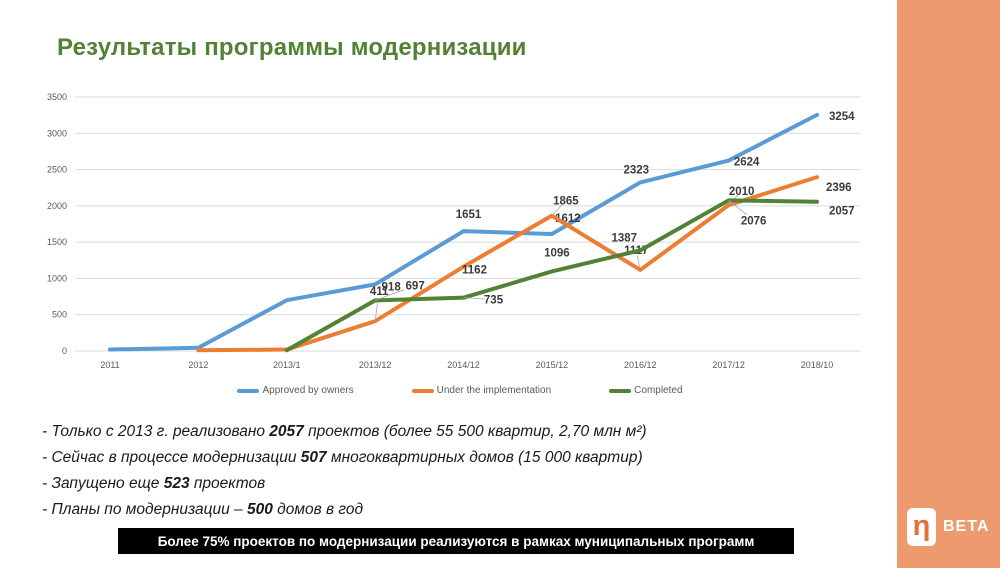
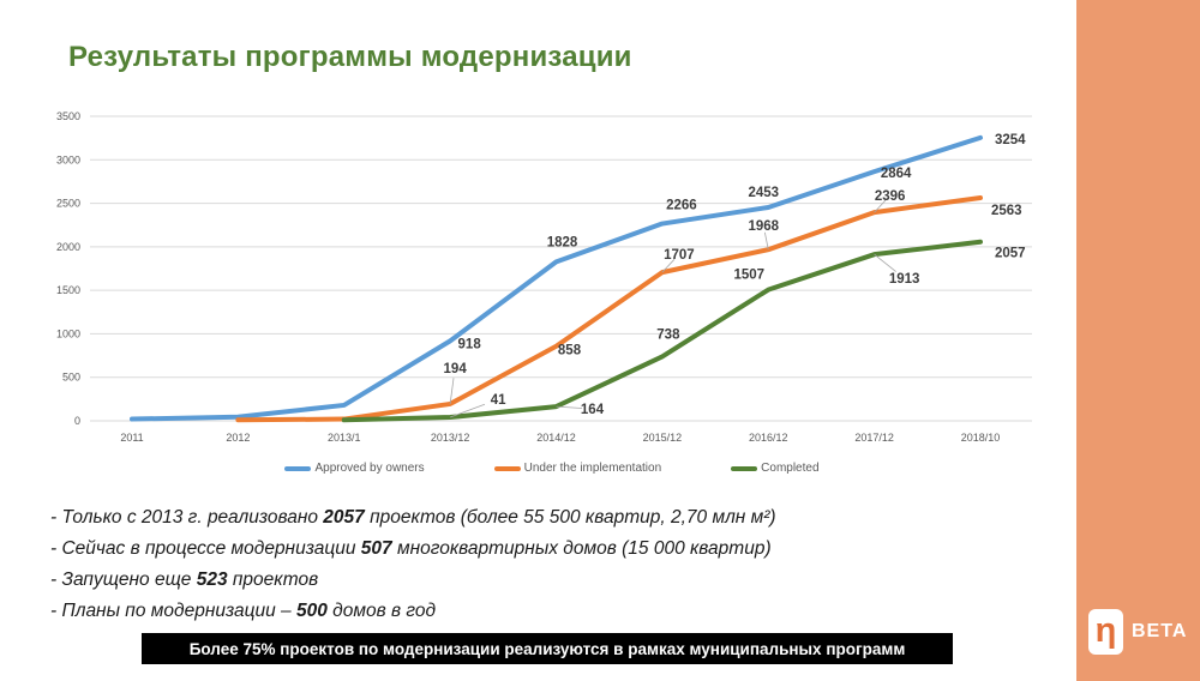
Approved by owners/2013/1: 700 -> 200
Under the implementation/2013/12: 411 -> 194
Completed/2013/12: 697 -> 41
Approved by owners/2014/12: 1651 -> 1828
Under the implementation/2014/12: 1162 -> 858
Completed/2014/12: 735 -> 164
Approved by owners/2015/12: 1612 -> 2266
Under the implementation/2015/12: 1865 -> 1707
Completed/2015/12: 1096 -> 738
Approved by owners/2016/12: 2323 -> 2453
Under the implementation/2016/12: 1117 -> 1968
Completed/2016/12: 1387 -> 1507
Approved by owners/2017/12: 2624 -> 2864
Under the implementation/2017/12: 2010 -> 2396
Completed/2017/12: 2076 -> 1913
Under the implementation/2018/10: 2396 -> 2563
